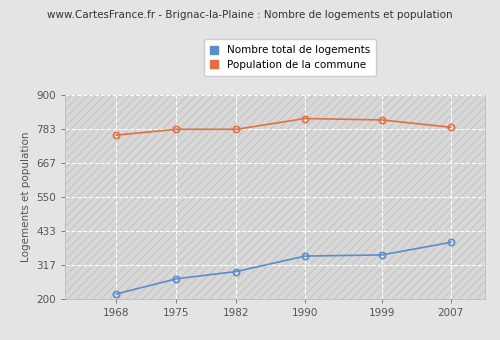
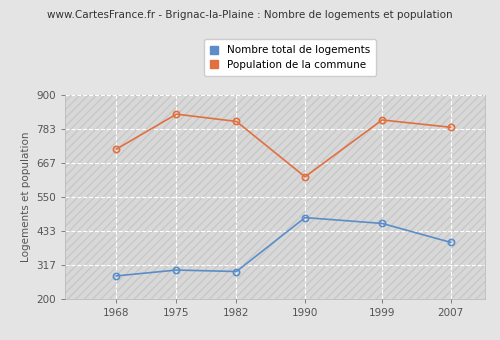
Nombre total de logements/1968: 218 -> 280
Population de la commune/1968: 763 -> 715
Nombre total de logements/1975: 270 -> 300
Population de la commune/1975: 783 -> 835
Population de la commune/1982: 783 -> 810
Nombre total de logements/1990: 348 -> 480
Population de la commune/1990: 820 -> 620
Nombre total de logements/1999: 352 -> 460
